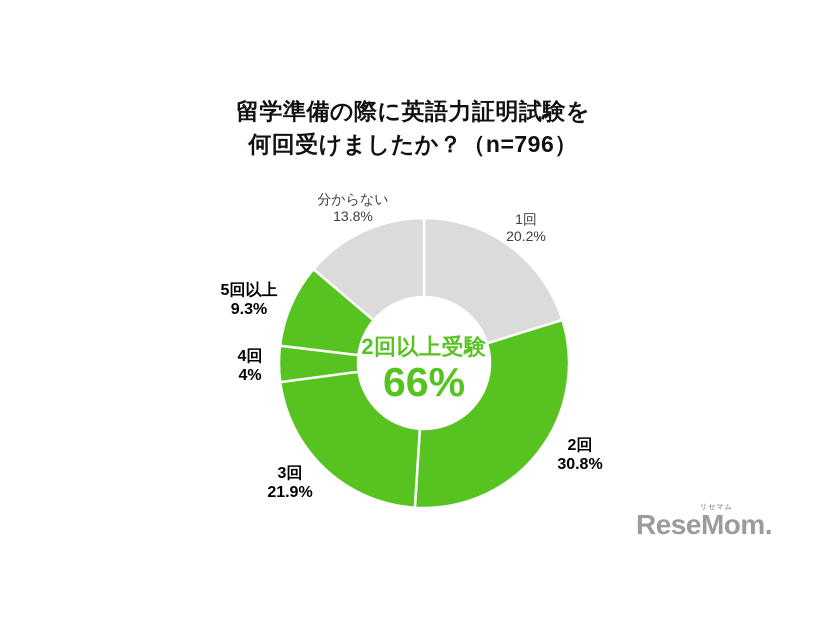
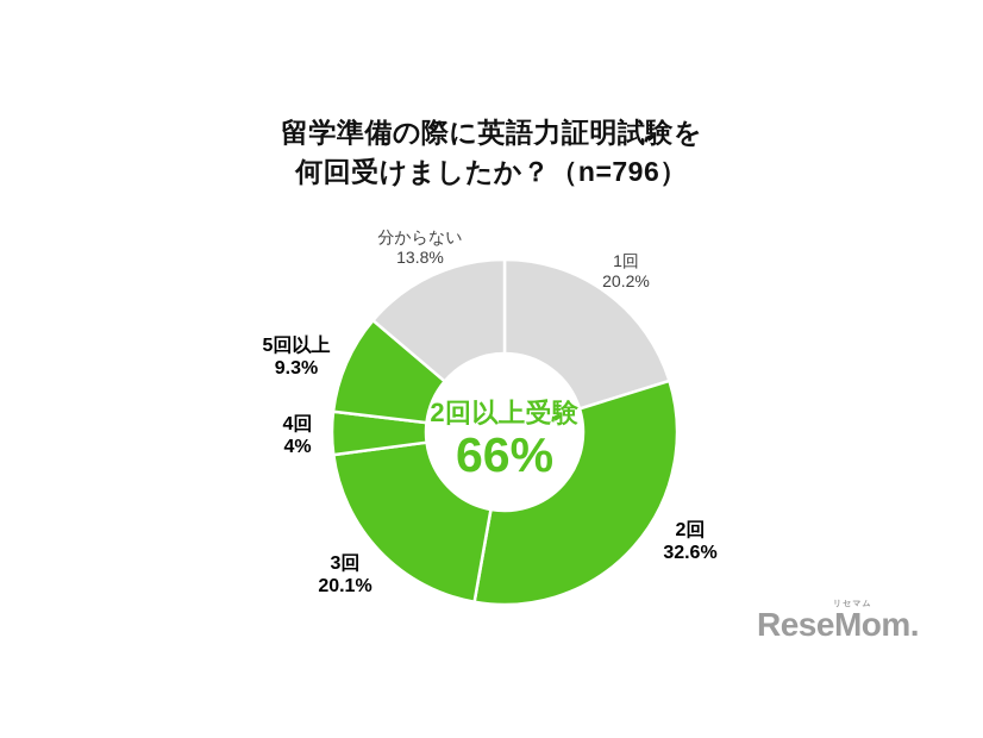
2回: 30.8% -> 32.6%
3回: 21.9% -> 20.1%
